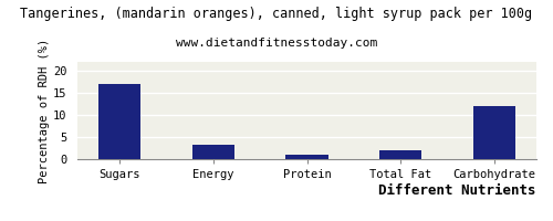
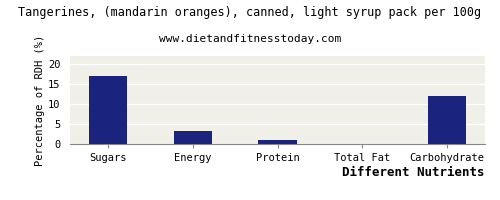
Total Fat: 2.0 -> 0.1
